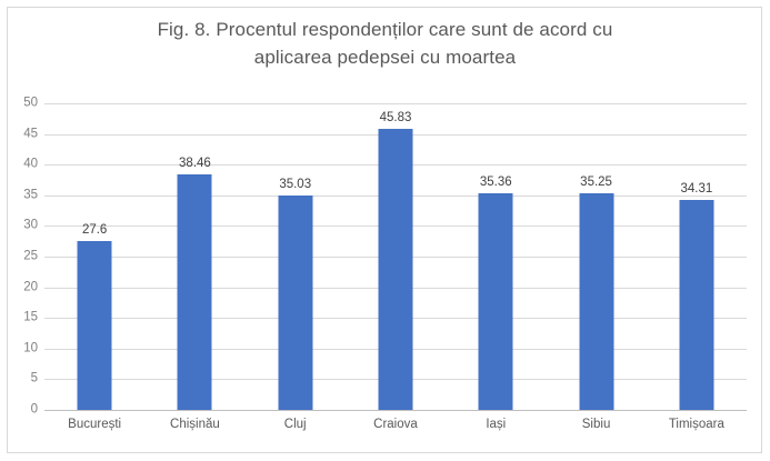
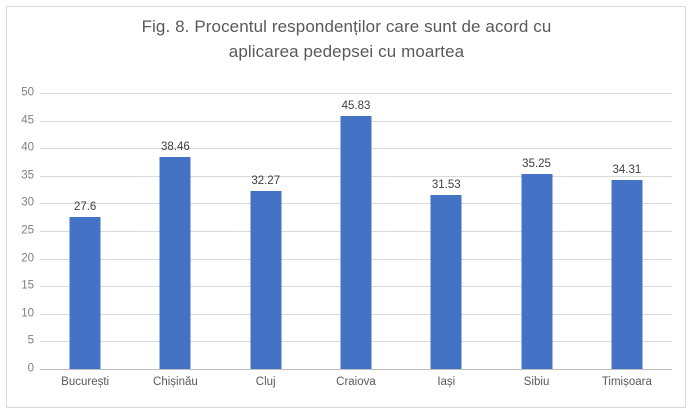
Cluj: 35.03 -> 32.27
Iași: 35.36 -> 31.53
